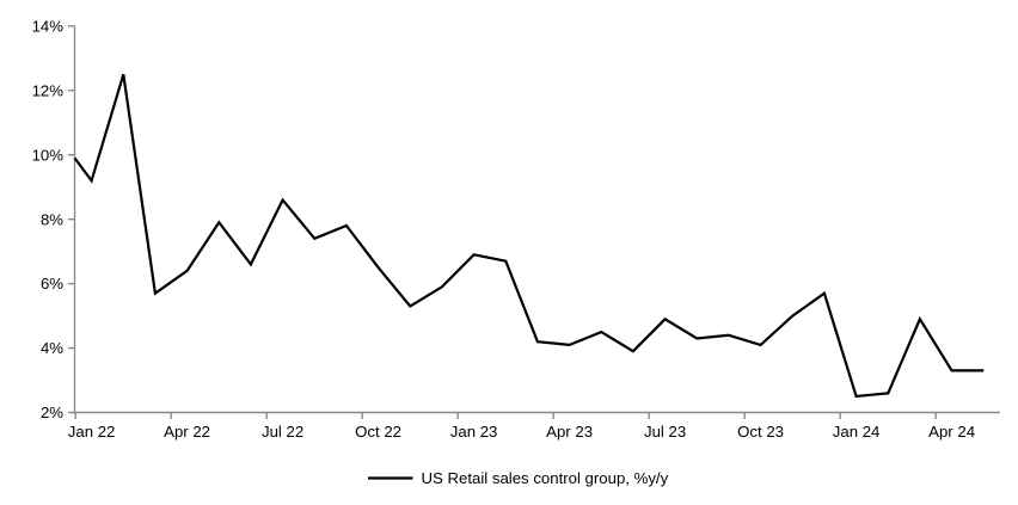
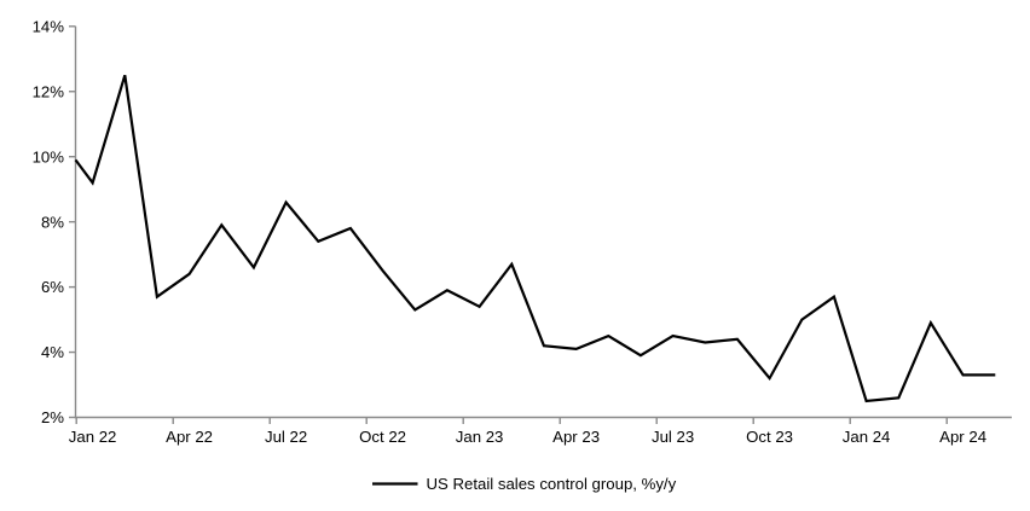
Jan 23: 6.9% -> 5.4%
Jul 23: 4.9% -> 4.5%
Oct 23: 4.1% -> 3.2%
